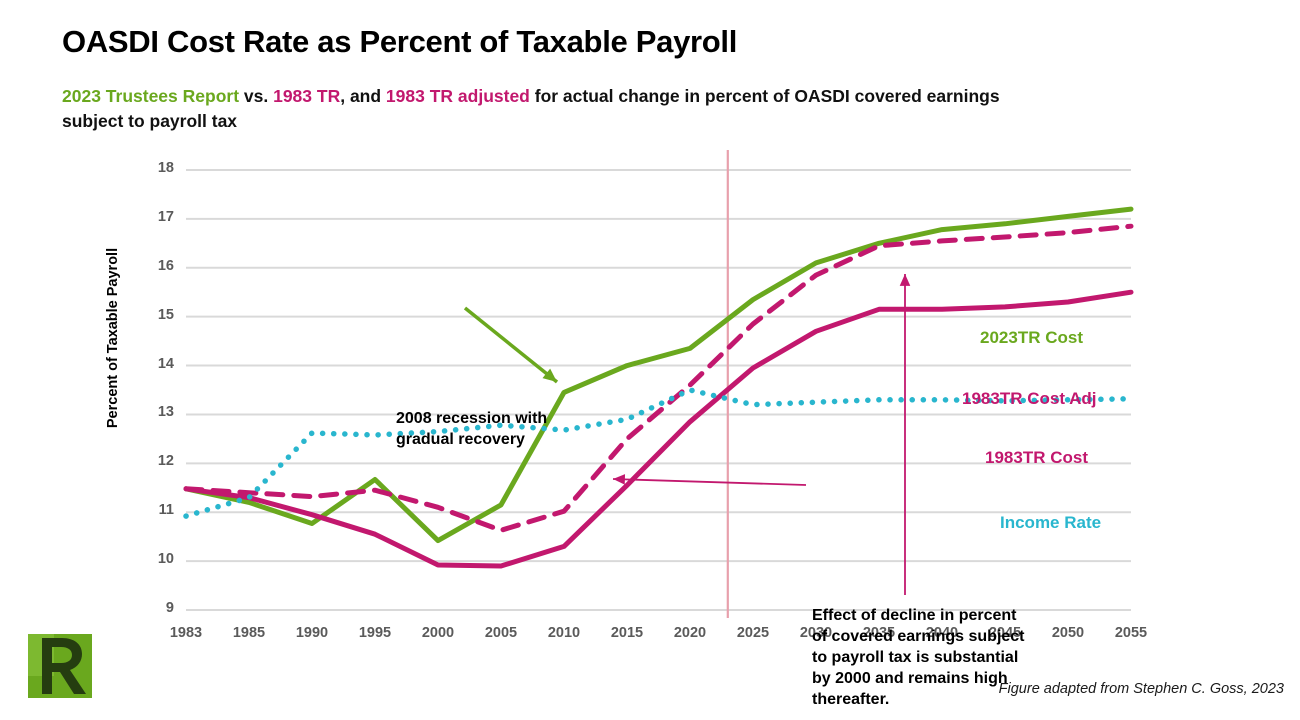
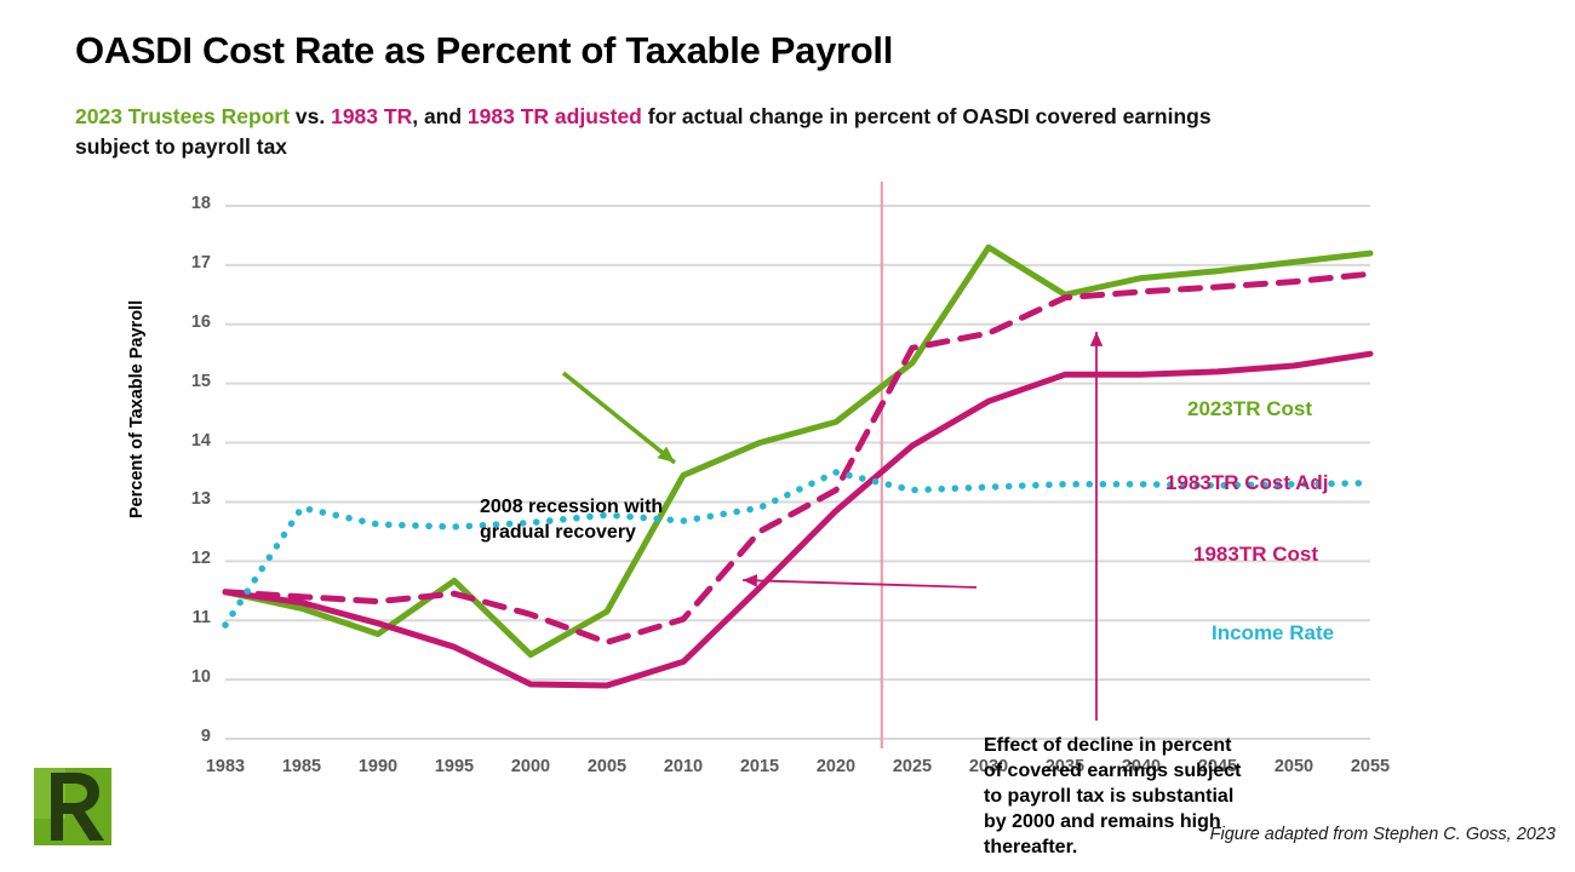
Income Rate/1985: 11.3 -> 12.9
1983TR Cost Adj/2020: 13.6 -> 13.2
1983TR Cost Adj/2025: 14.8 -> 15.6
2023TR Cost/2030: 16.1 -> 17.3
